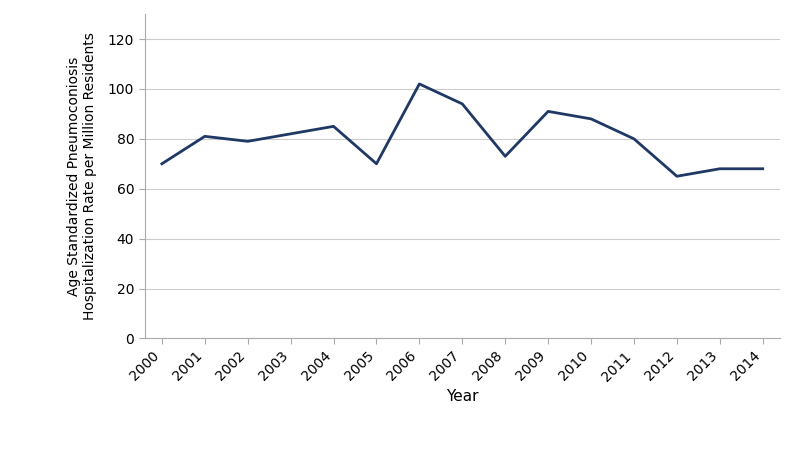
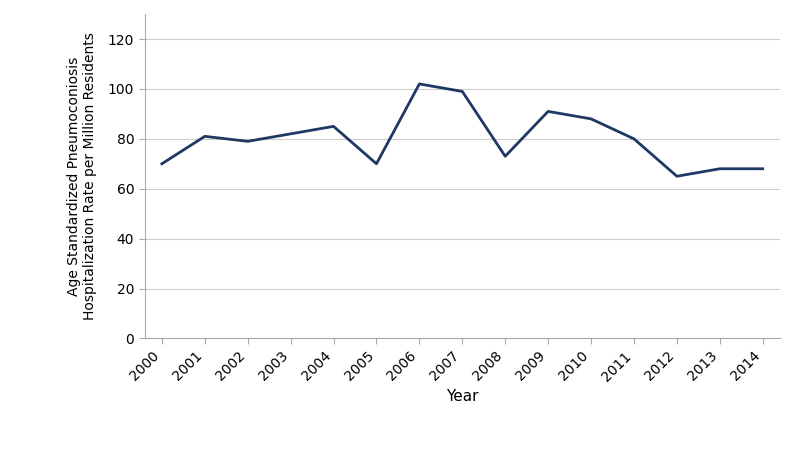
2007: 94 -> 99
